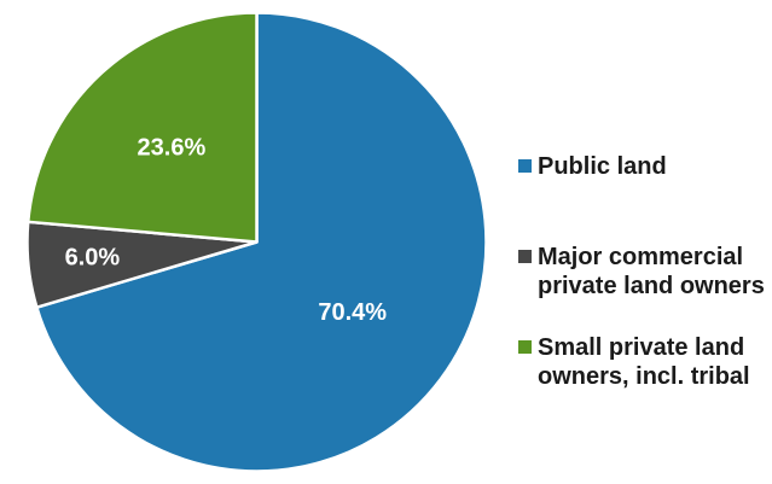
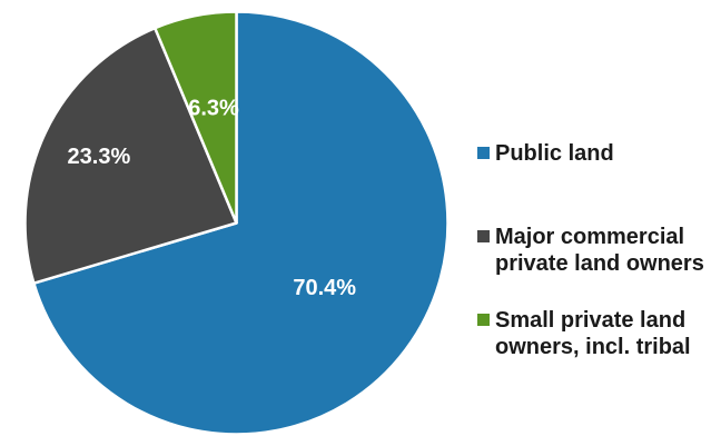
Major commercial private land owners: 6.0% -> 23.3%
Small private land owners, incl. tribal: 23.6% -> 6.3%
